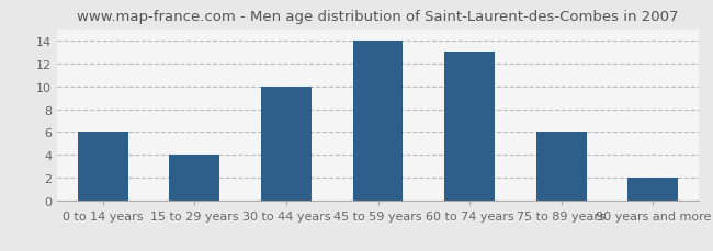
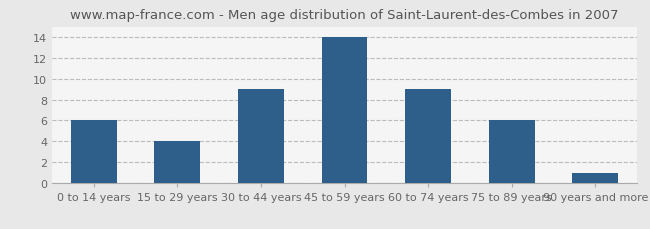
30 to 44 years: 10 -> 9
60 to 74 years: 13 -> 9
90 years and more: 2 -> 1
